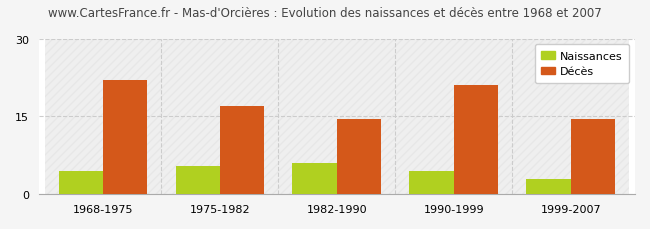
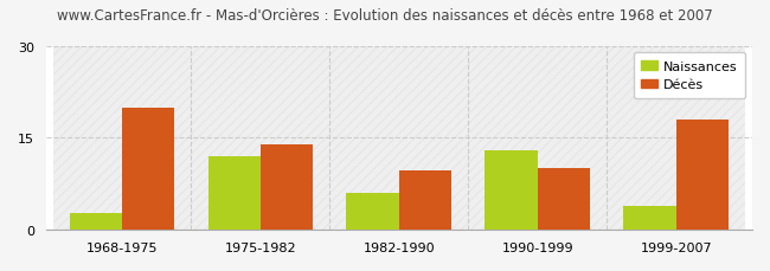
Naissances/1968-1975: 4.5 -> 2.8
Décès/1968-1975: 22.0 -> 20.0
Naissances/1975-1982: 5.5 -> 12.0
Décès/1975-1982: 17.0 -> 14.0
Décès/1982-1990: 14.5 -> 9.6
Naissances/1990-1999: 4.5 -> 13.0
Décès/1990-1999: 21.0 -> 10.0
Naissances/1999-2007: 3.0 -> 4.0
Décès/1999-2007: 14.5 -> 18.0
